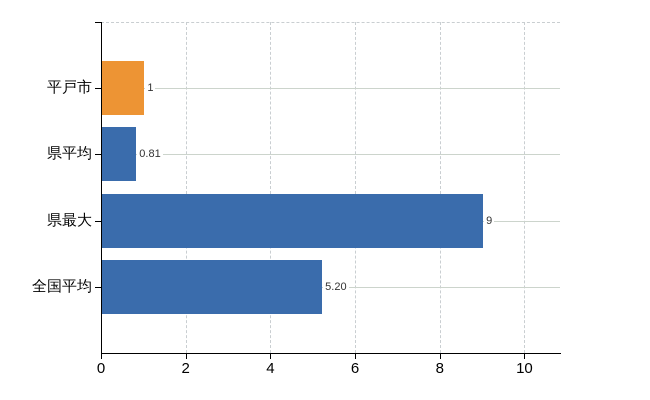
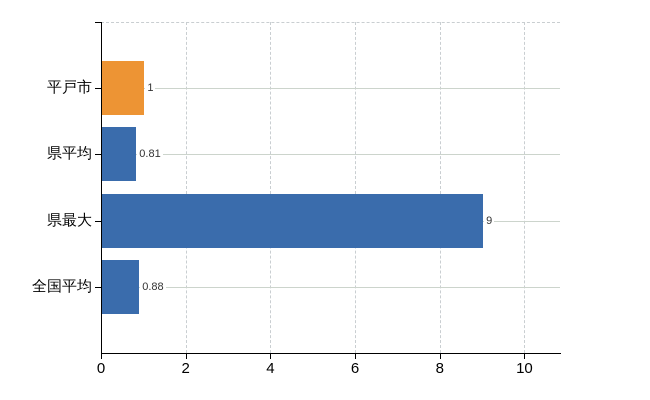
全国平均: 5.20 -> 0.88
